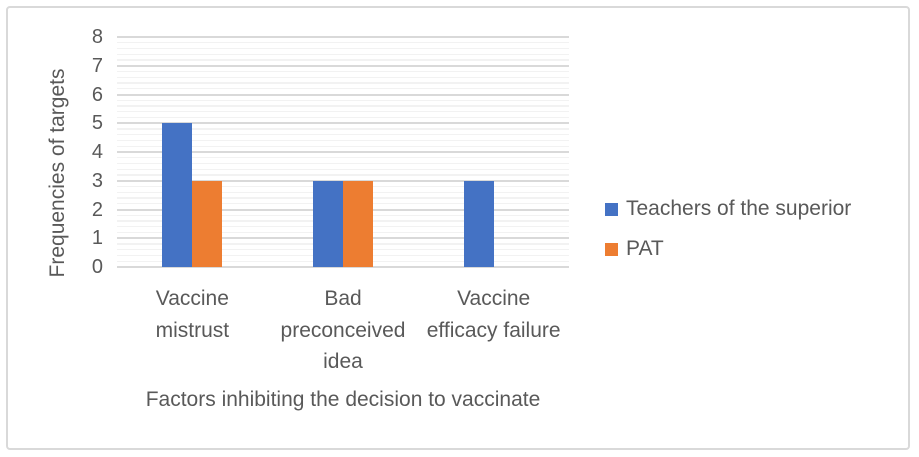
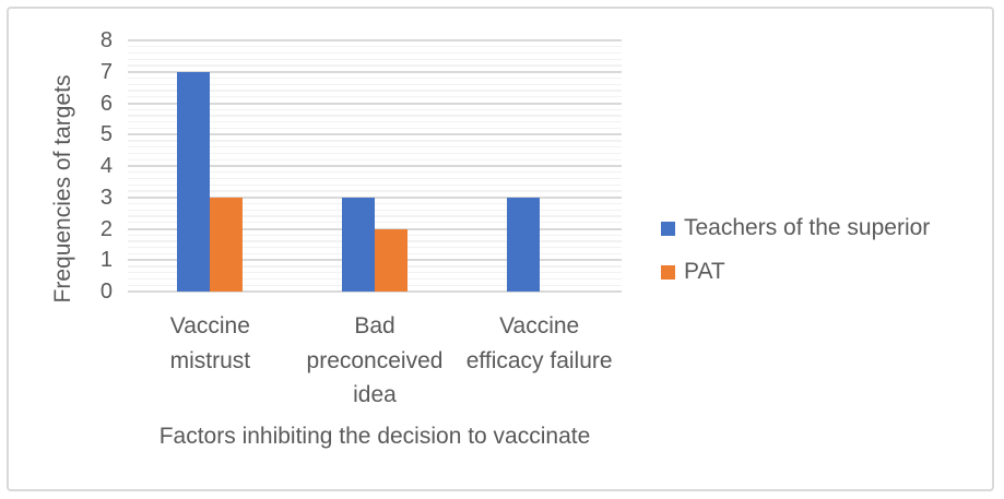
Teachers of the superior/Vaccine mistrust: 5 -> 7
PAT/Bad preconceived idea: 3 -> 2
